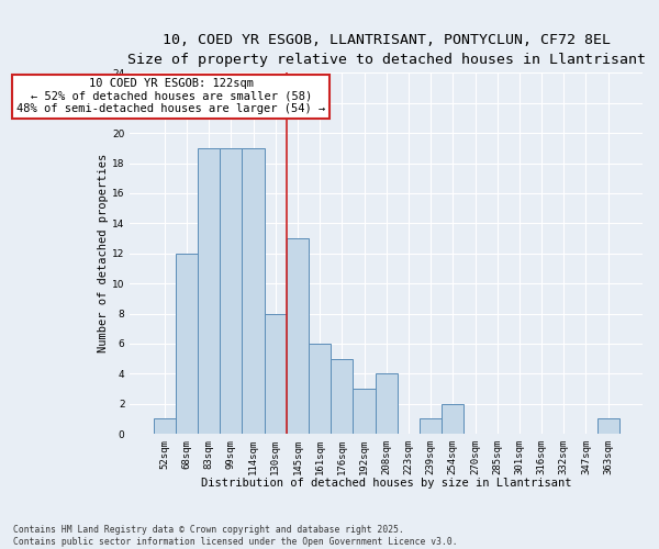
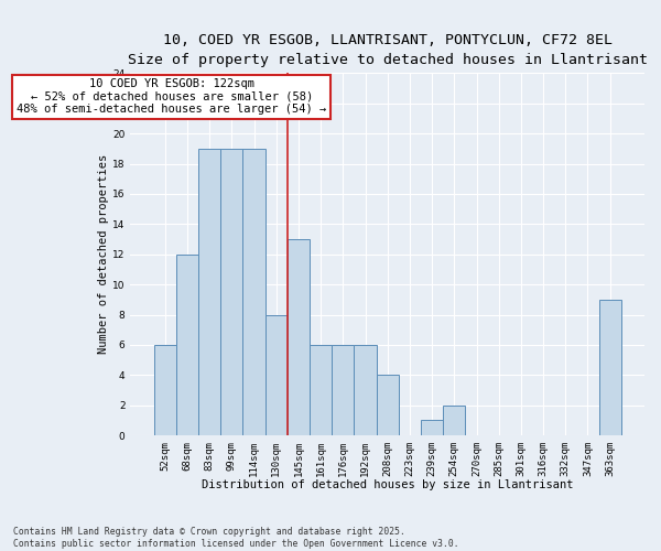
52sqm: 1 -> 6
176sqm: 5 -> 6
192sqm: 3 -> 6
363sqm: 1 -> 9
